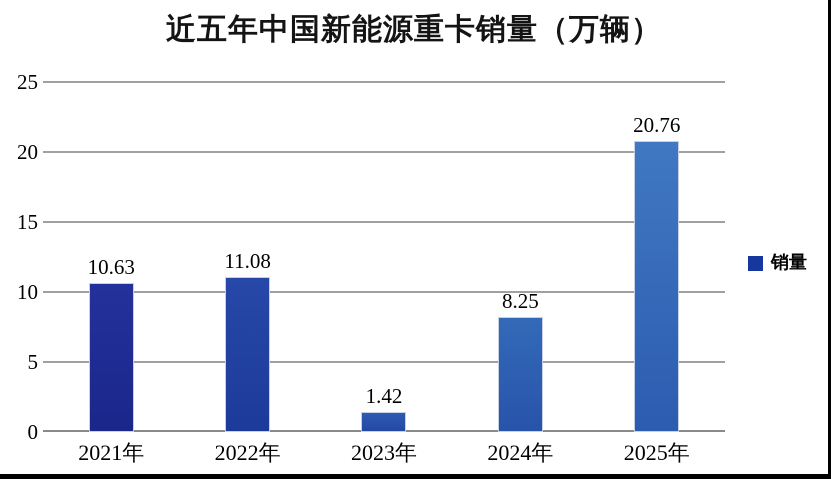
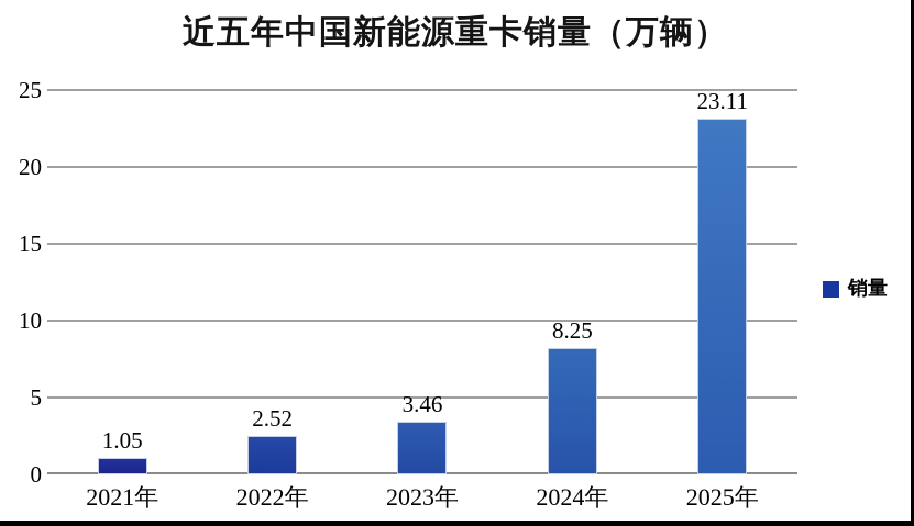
2021年: 10.63 -> 1.05
2022年: 11.08 -> 2.52
2023年: 1.42 -> 3.46
2025年: 20.76 -> 23.11
